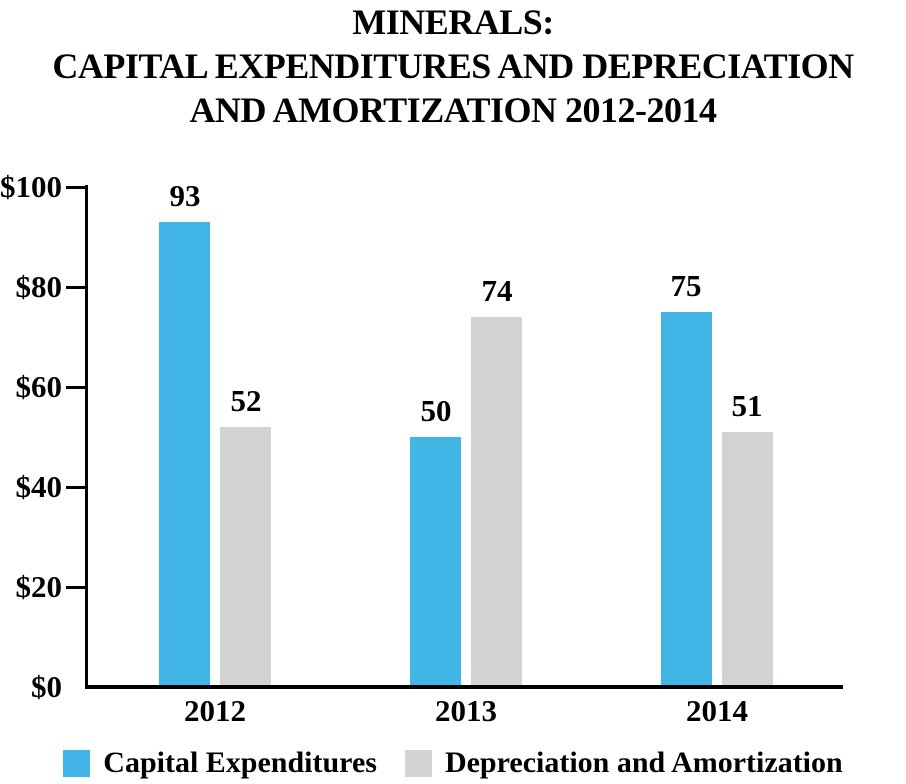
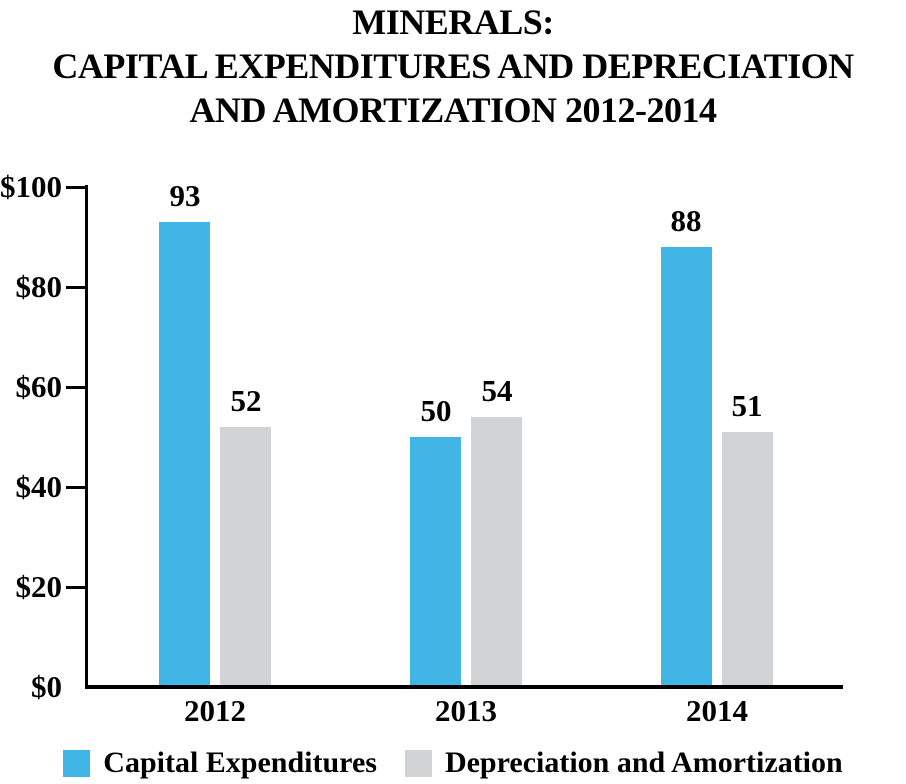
Depreciation and Amortization/2013: 74 -> 54
Capital Expenditures/2014: 75 -> 88
